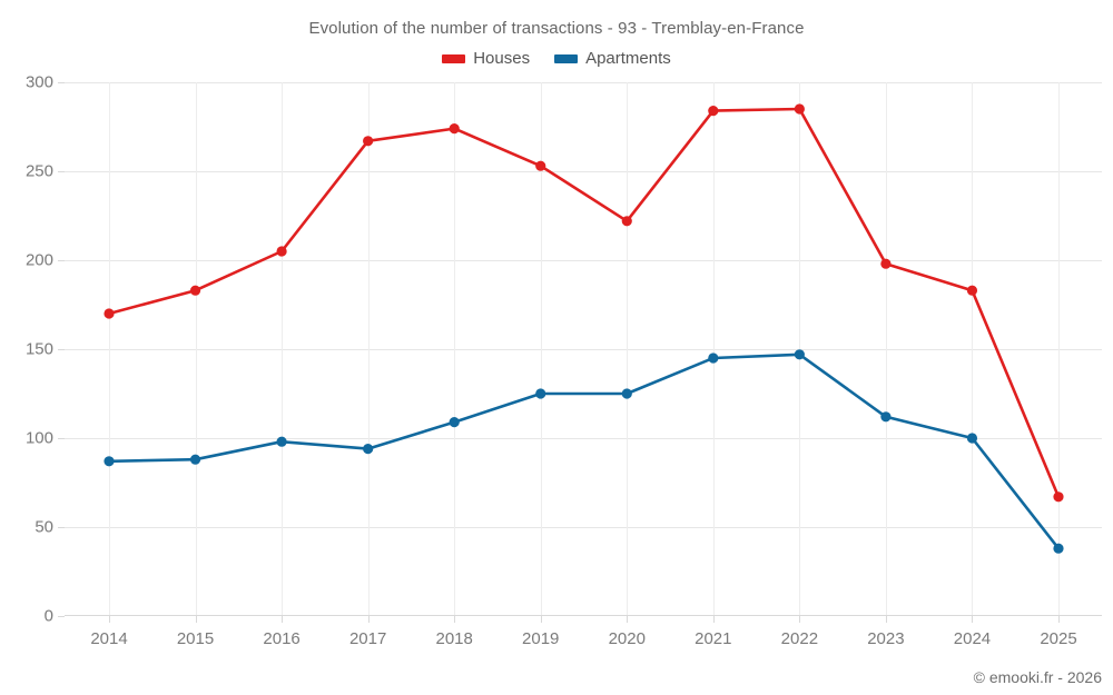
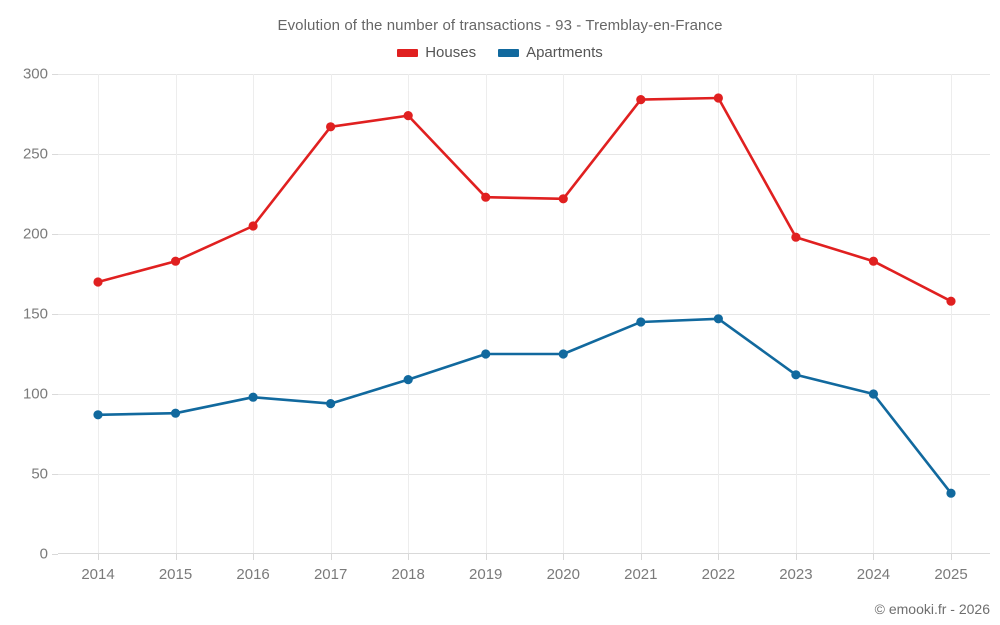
Houses/2019: 253 -> 223
Houses/2025: 67 -> 158
